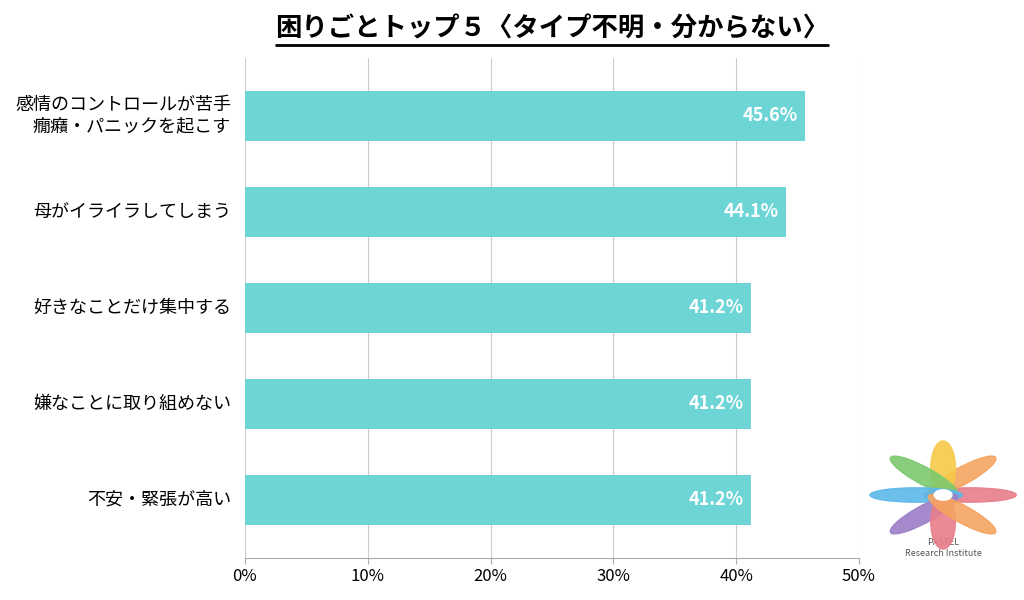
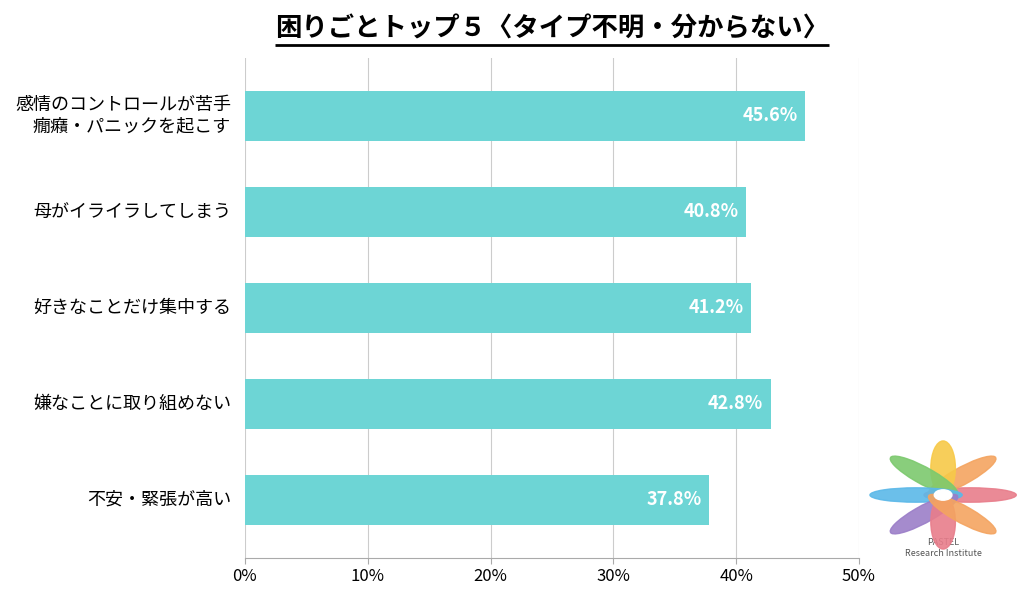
母がイライラしてしまう: 44.1% -> 40.8%
嫌なことに取り組めない: 41.2% -> 42.8%
不安・緊張が高い: 41.2% -> 37.8%
